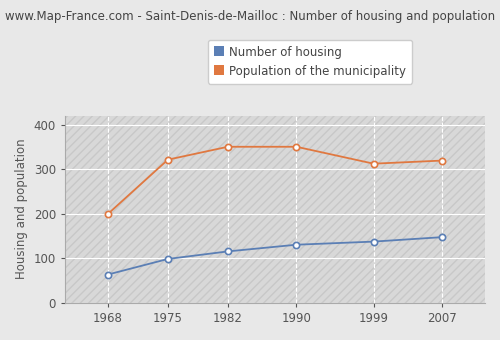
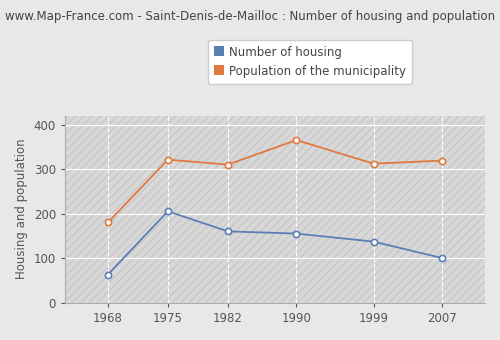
Population of the municipality/1968: 199 -> 180
Number of housing/1975: 98 -> 205
Number of housing/1982: 115 -> 160
Population of the municipality/1982: 350 -> 310
Number of housing/1990: 130 -> 155
Population of the municipality/1990: 350 -> 365
Number of housing/2007: 147 -> 100
